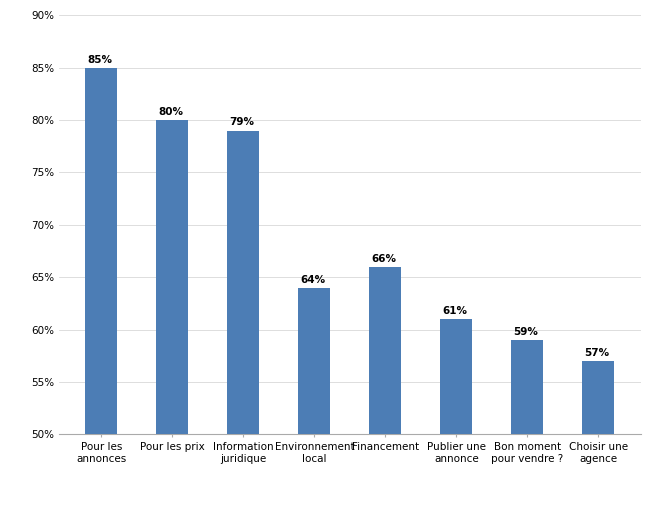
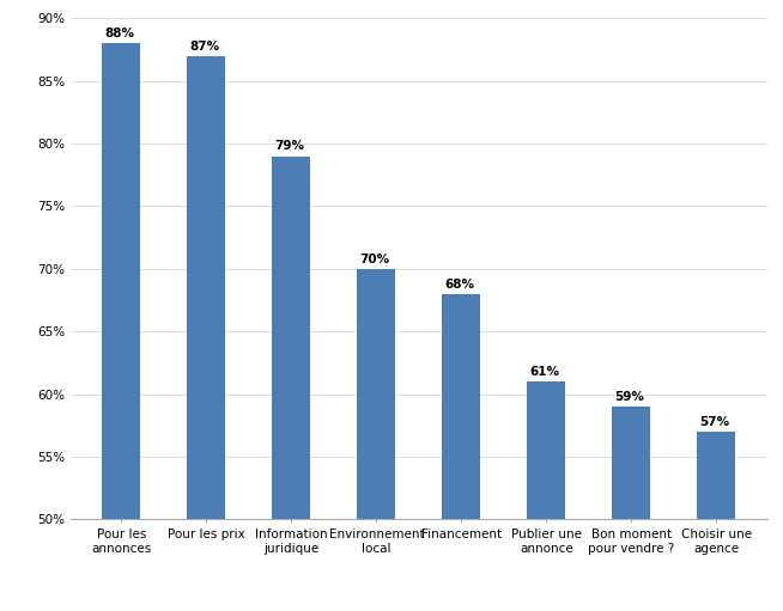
Pour les annonces: 85% -> 88%
Pour les prix: 80% -> 87%
Environnement local: 64% -> 70%
Financement: 66% -> 68%
